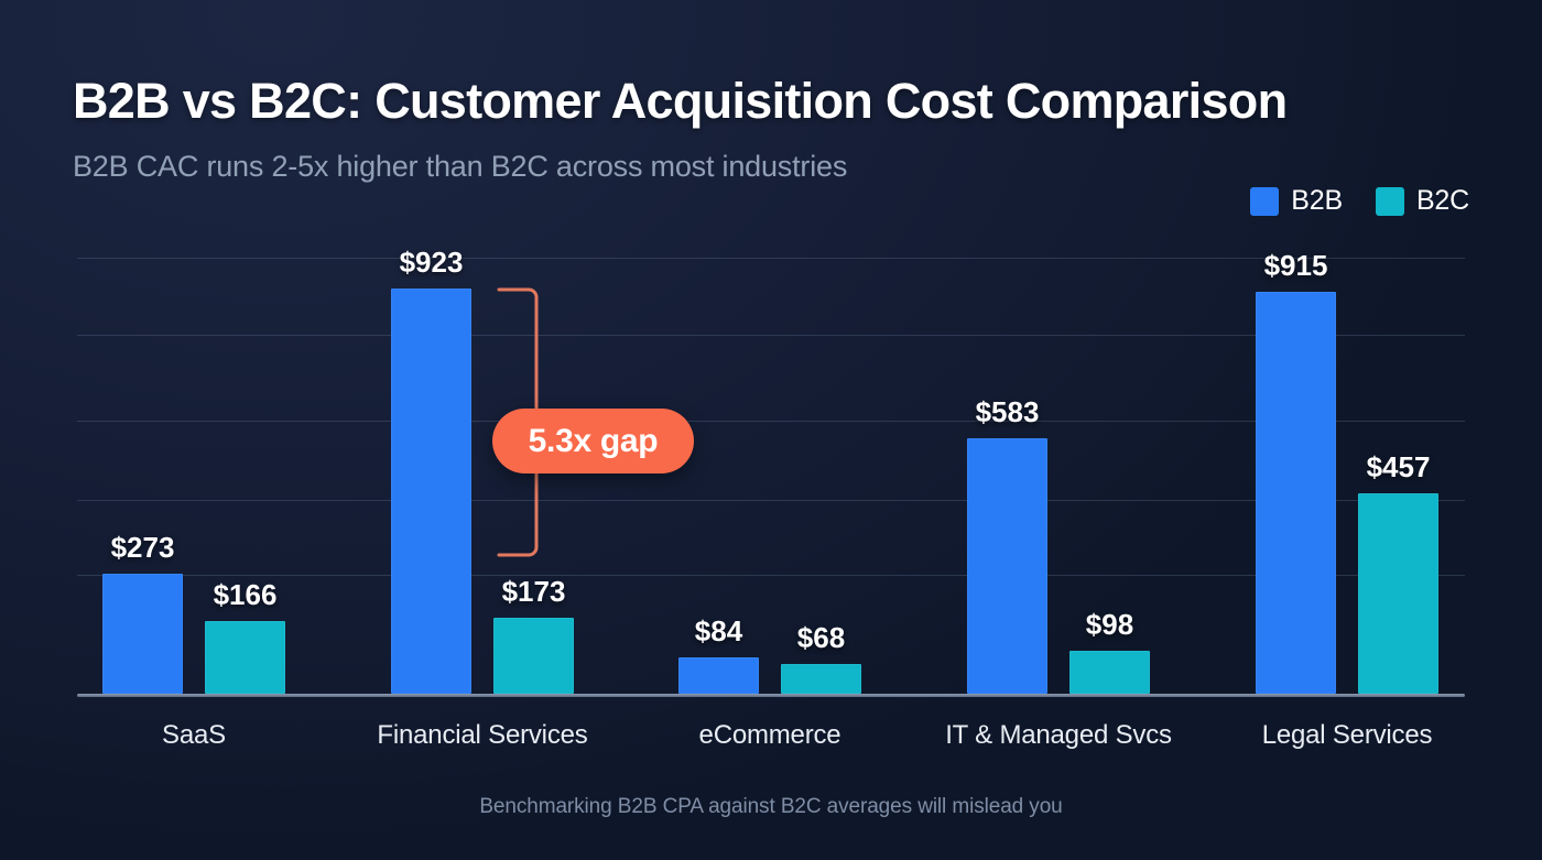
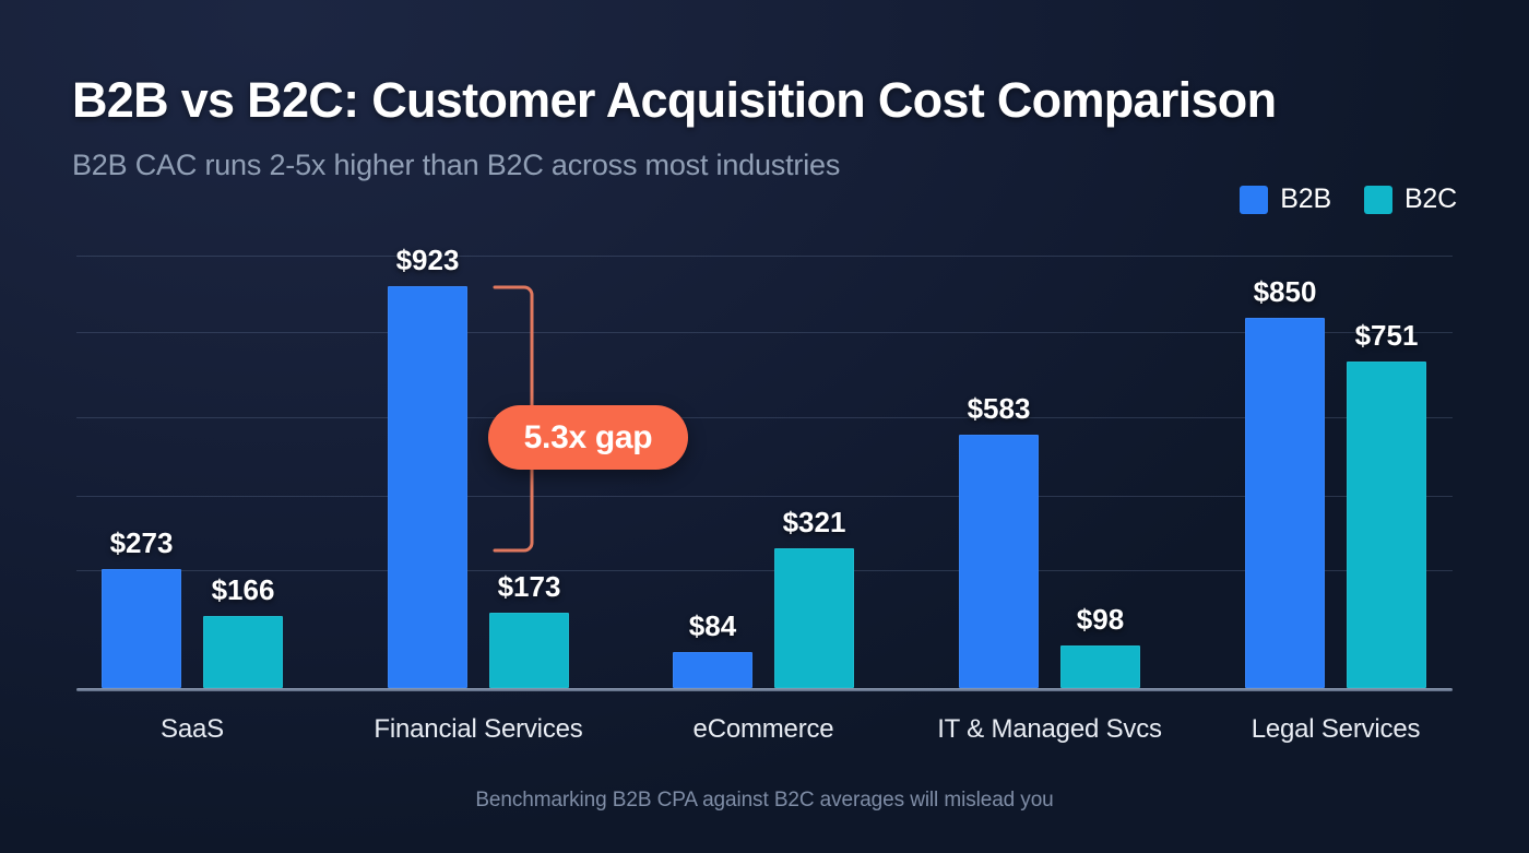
B2C/eCommerce: $68 -> $321
B2B/Legal Services: $915 -> $850
B2C/Legal Services: $457 -> $751
